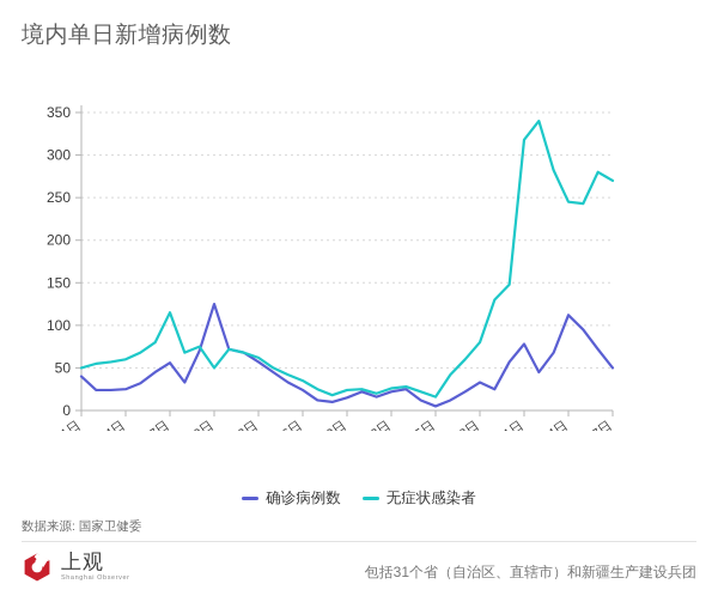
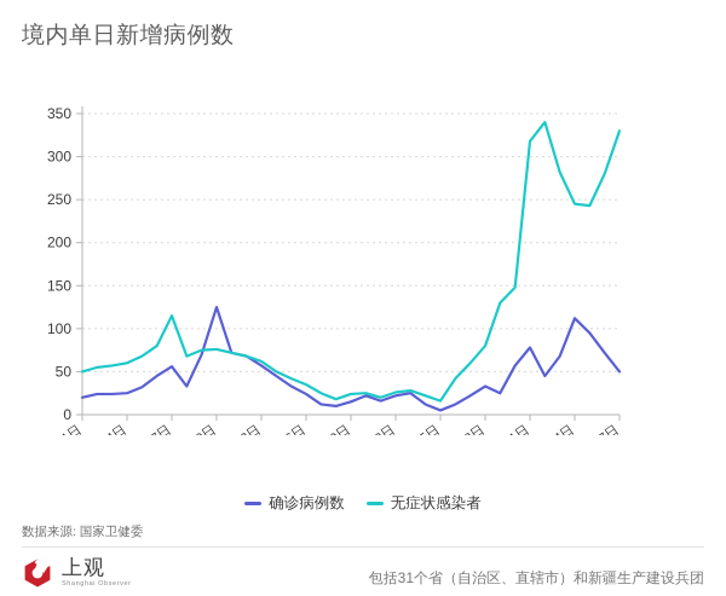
确诊病例数/6月1日: 40 -> 20
无症状感染者/6月10日: 50 -> 80
无症状感染者/7月7日: 270 -> 330
